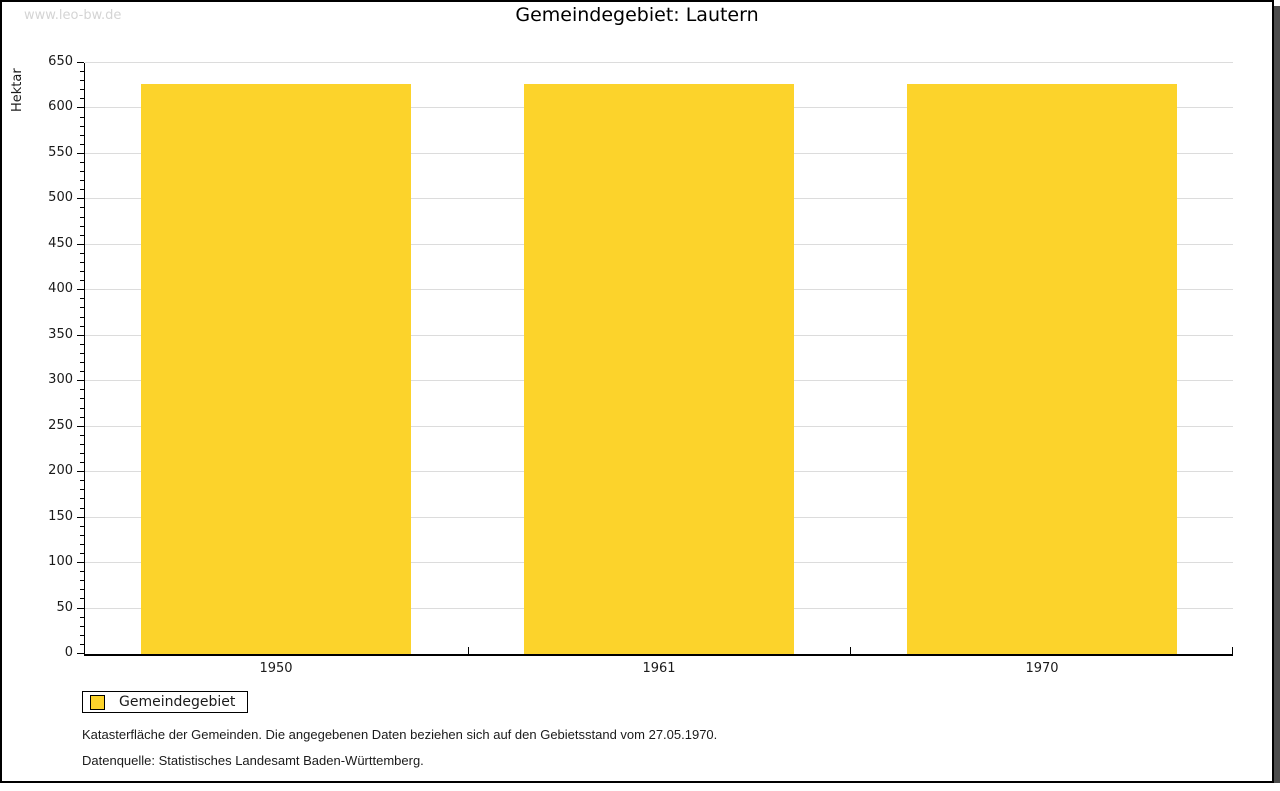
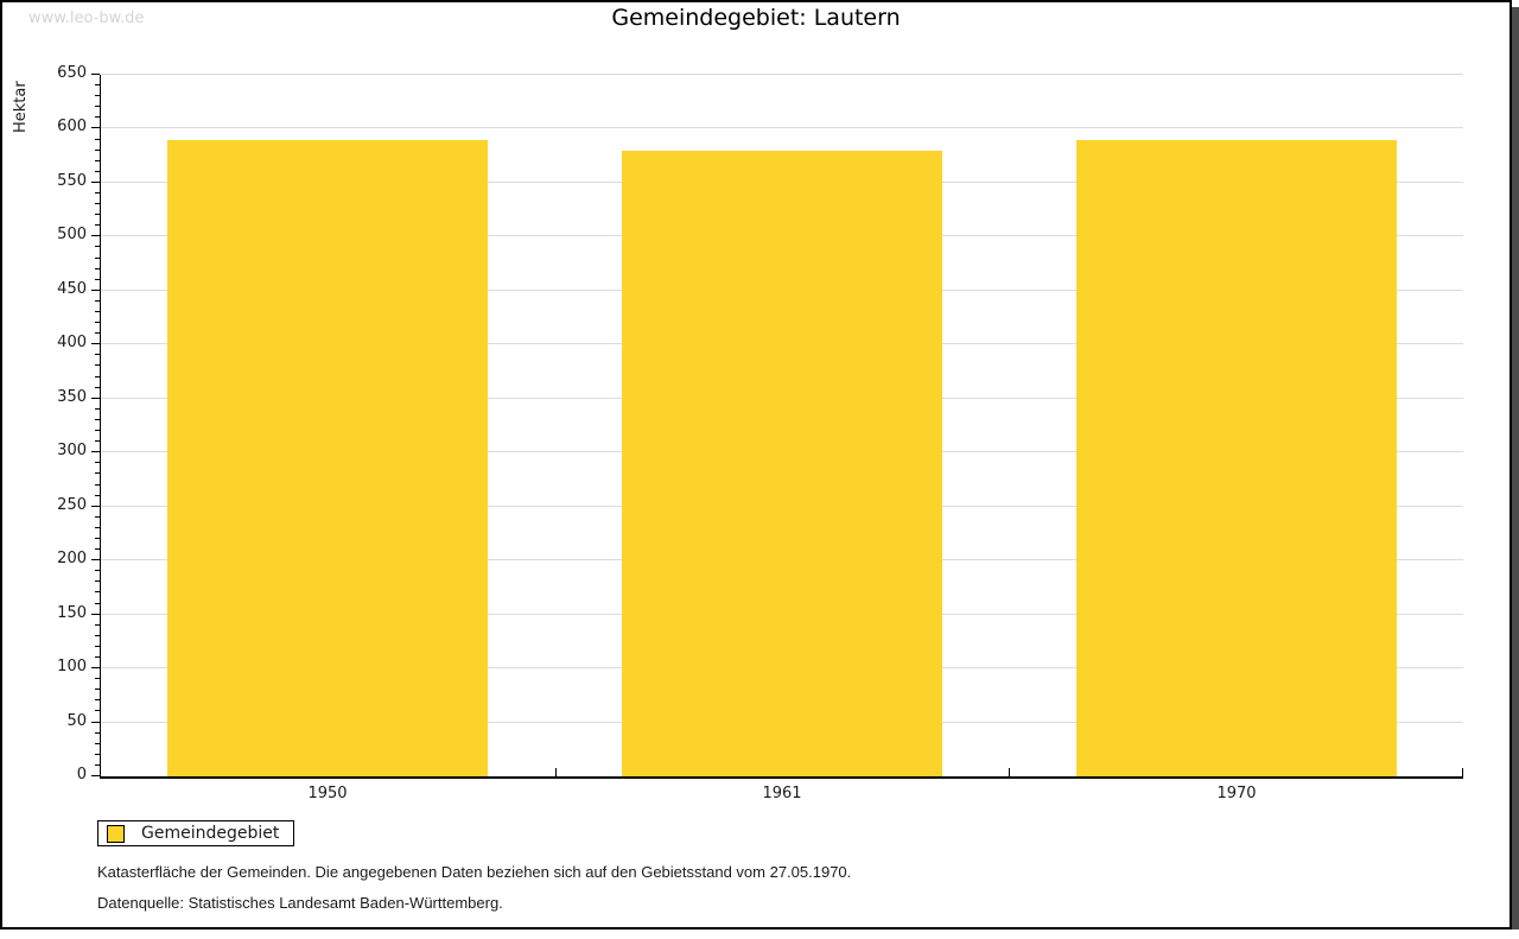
1950: 630 -> 590
1961: 630 -> 580
1970: 630 -> 590
